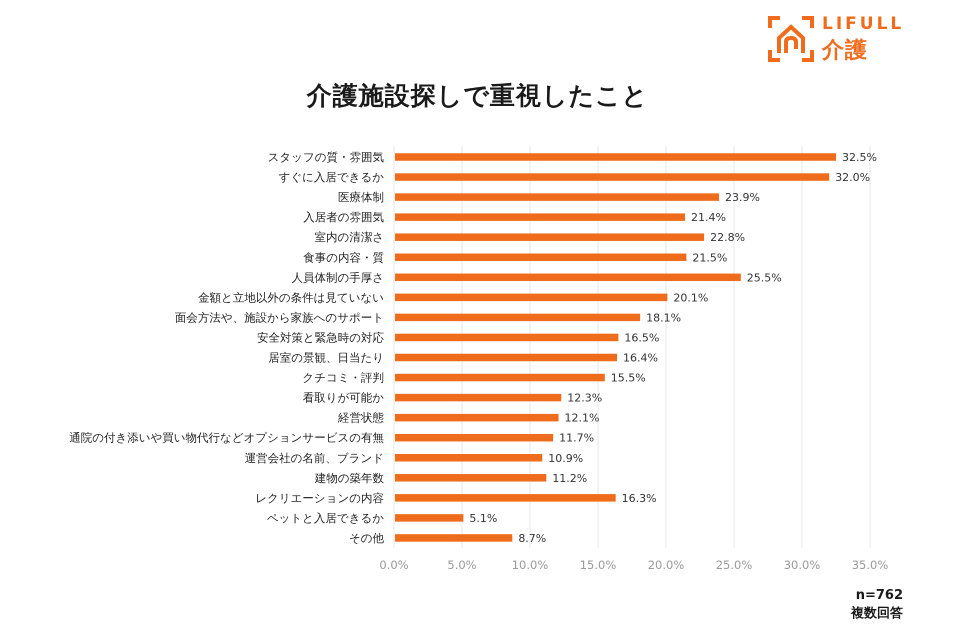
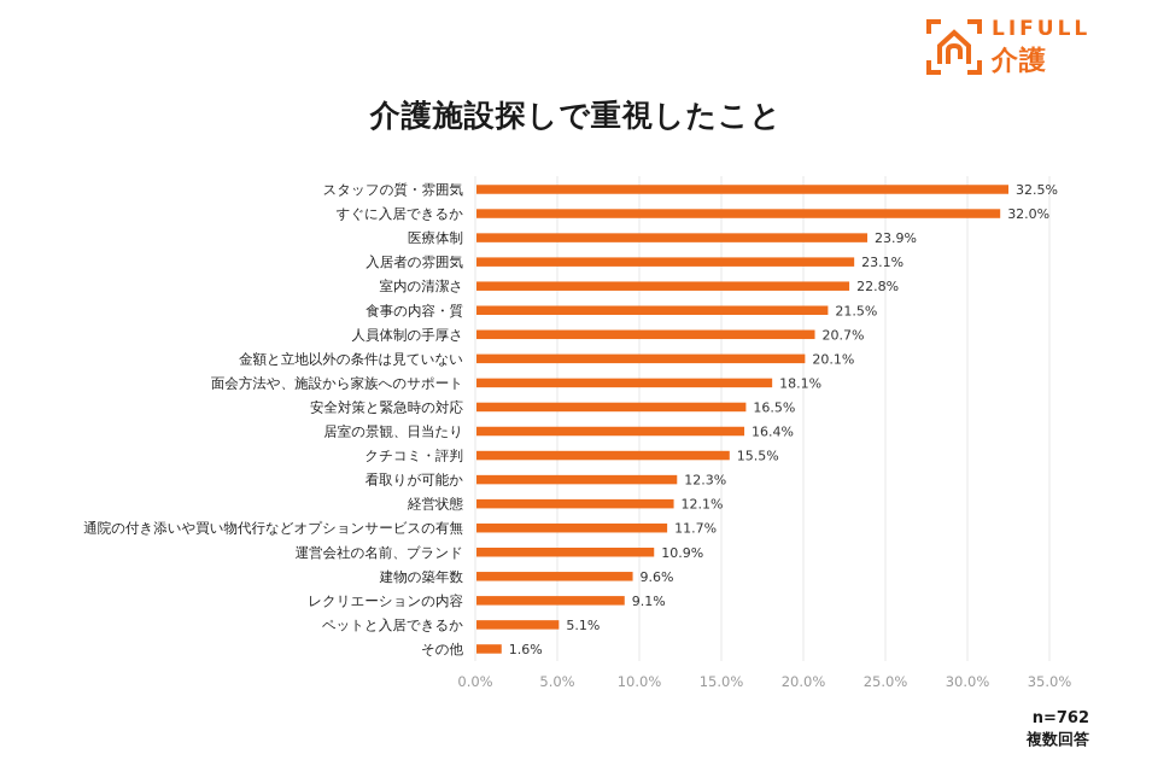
入居者の雰囲気: 21.4% -> 23.1%
人員体制の手厚さ: 25.5% -> 20.7%
建物の築年数: 11.2% -> 9.6%
レクリエーションの内容: 16.3% -> 9.1%
その他: 8.7% -> 1.6%
